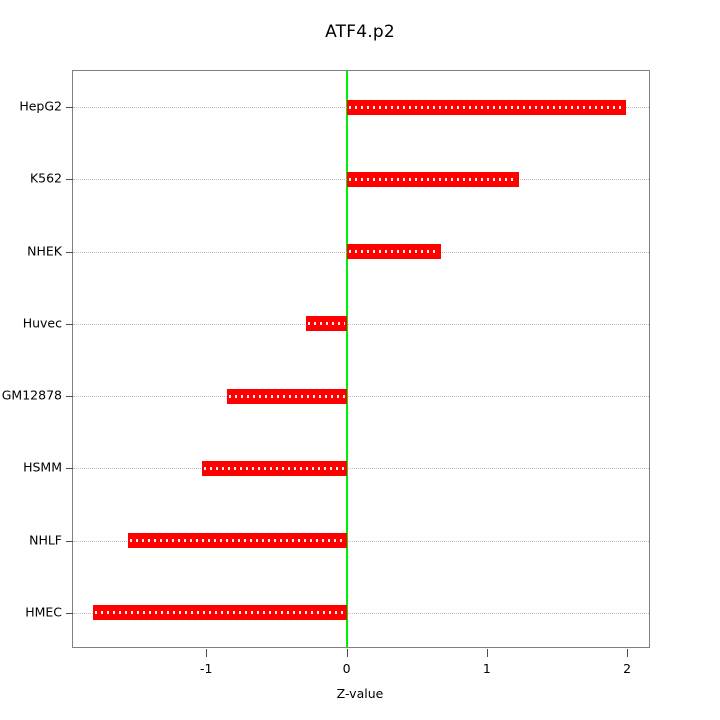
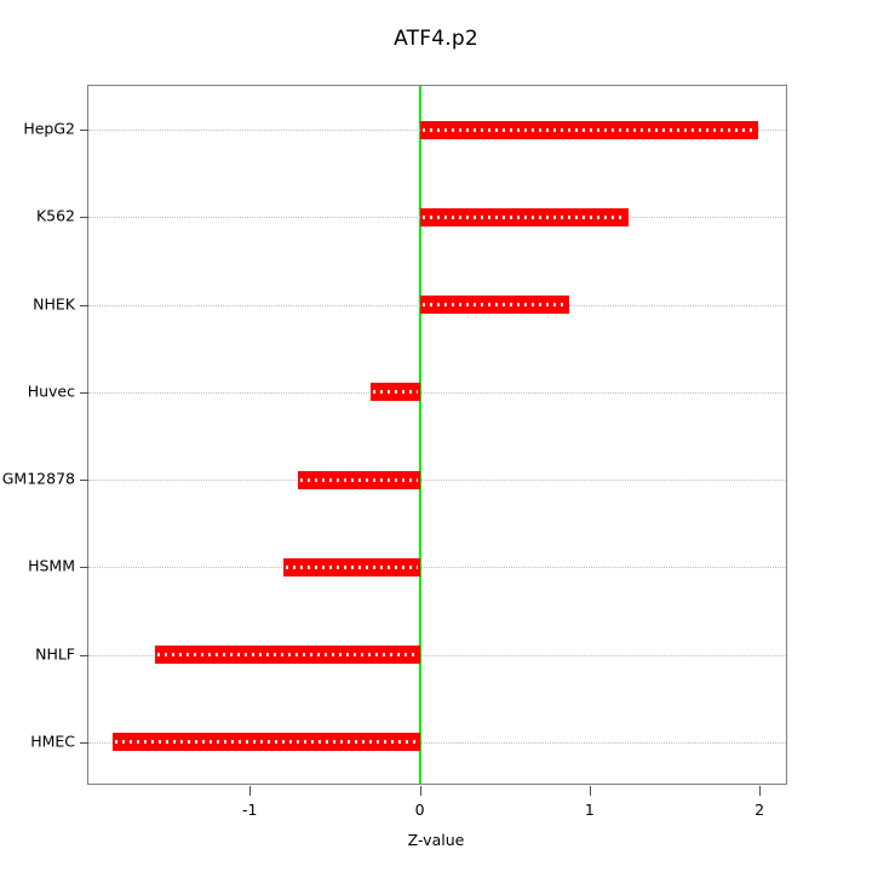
NHEK: 0.67 -> 0.88
GM12878: -0.85 -> -0.72
HSMM: -1.03 -> -0.80
